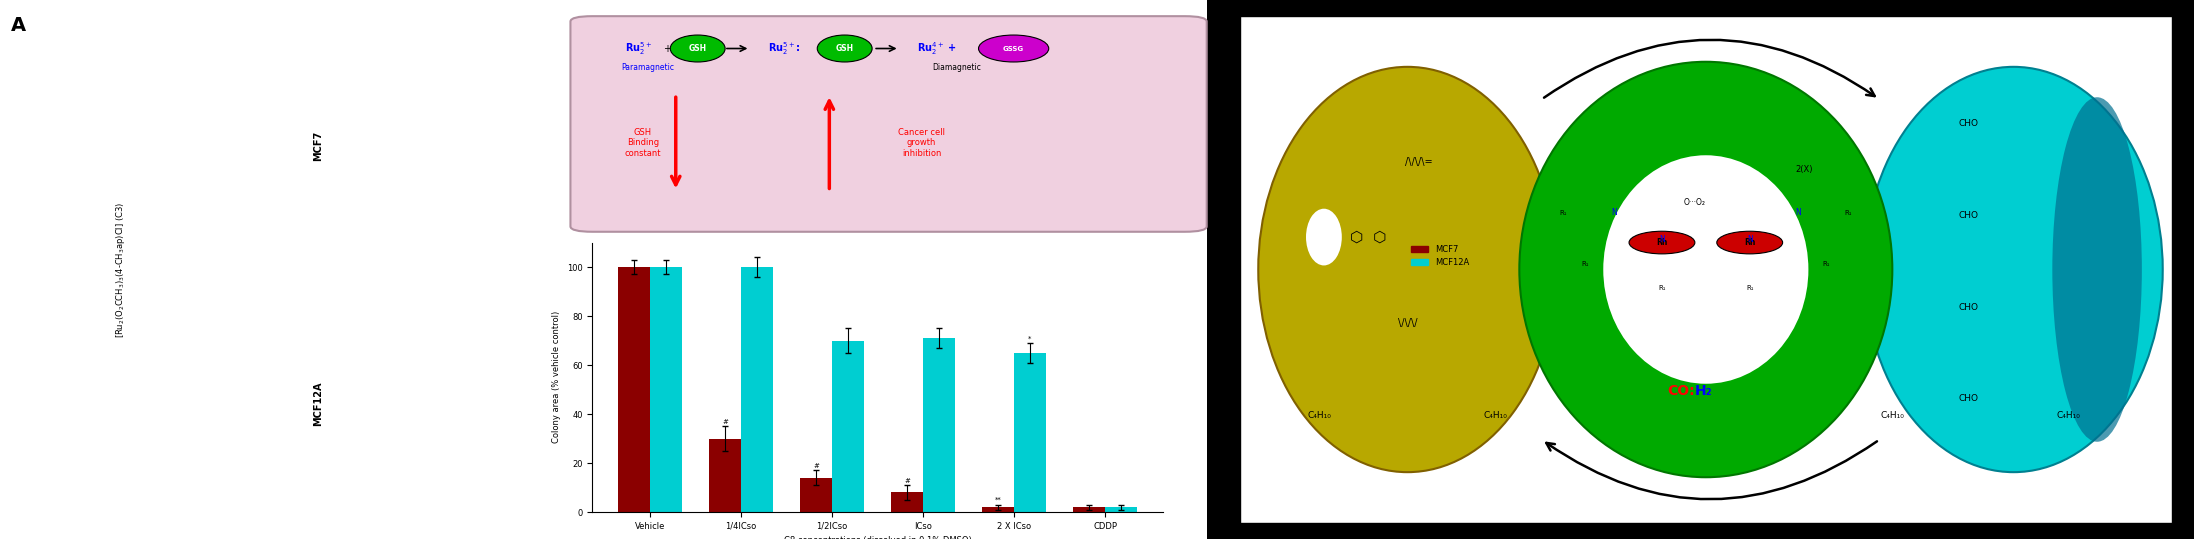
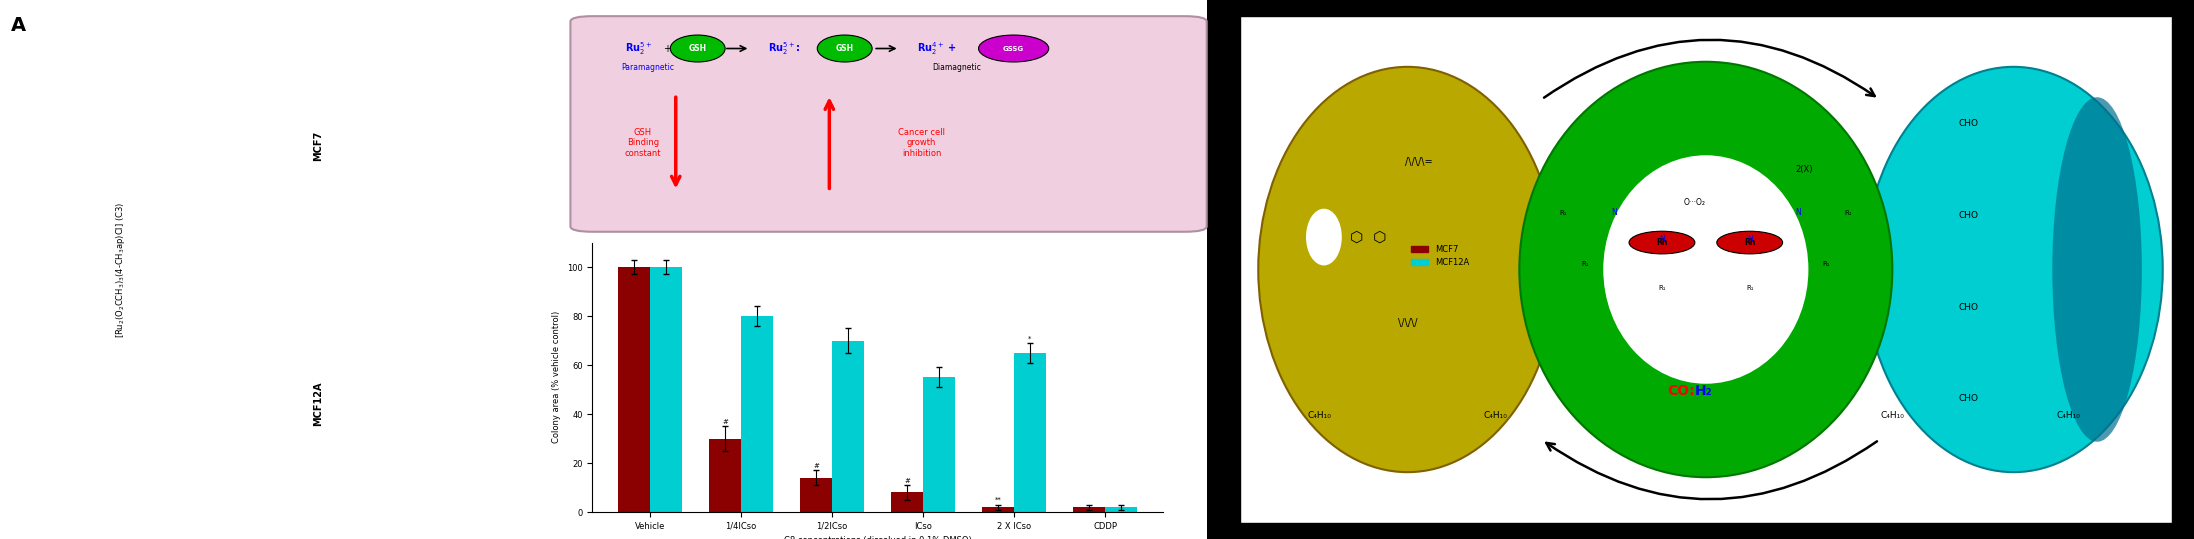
MCF12A/1/4ICso: 100 -> 80
MCF12A/ICso: 71 -> 55
